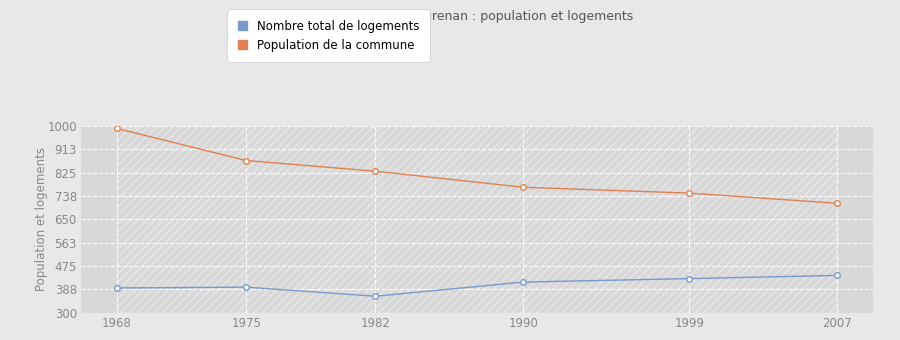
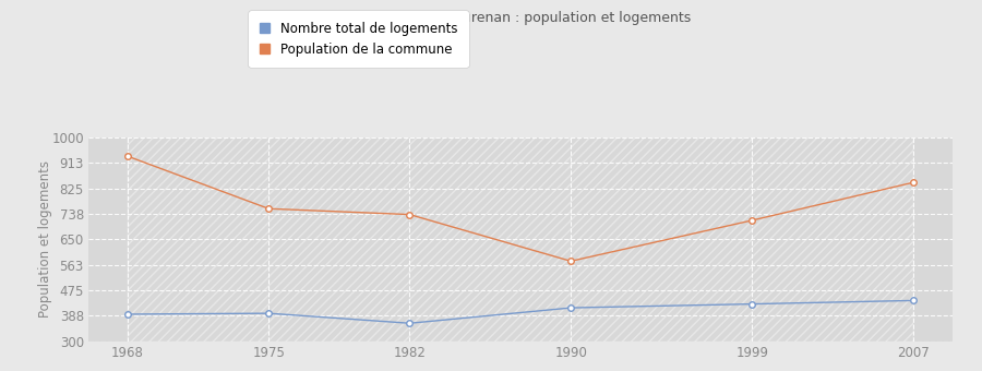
Population de la commune/1968: 990 -> 935
Population de la commune/1975: 870 -> 755
Population de la commune/1982: 830 -> 735
Population de la commune/1990: 770 -> 575
Population de la commune/1999: 748 -> 715
Population de la commune/2007: 710 -> 845
